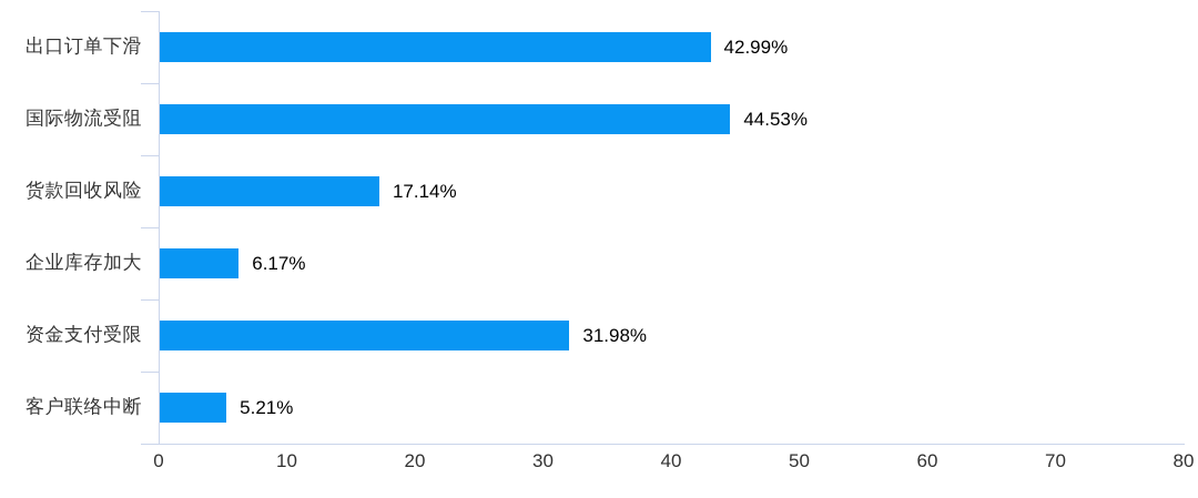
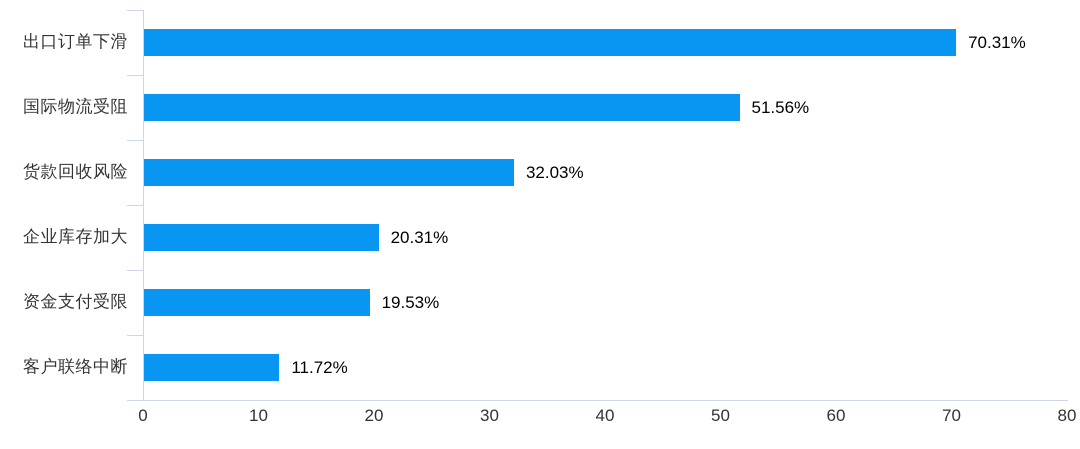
出口订单下滑: 42.99% -> 70.31%
国际物流受阻: 44.53% -> 51.56%
货款回收风险: 17.14% -> 32.03%
企业库存加大: 6.17% -> 20.31%
资金支付受限: 31.98% -> 19.53%
客户联络中断: 5.21% -> 11.72%
